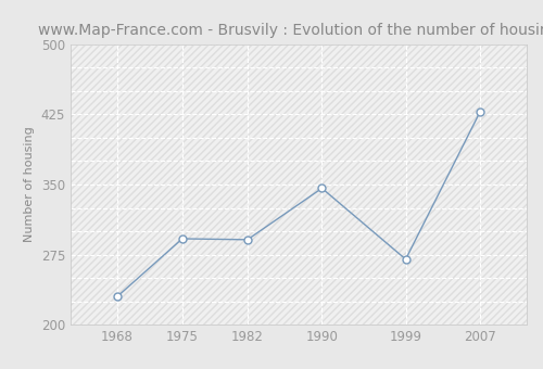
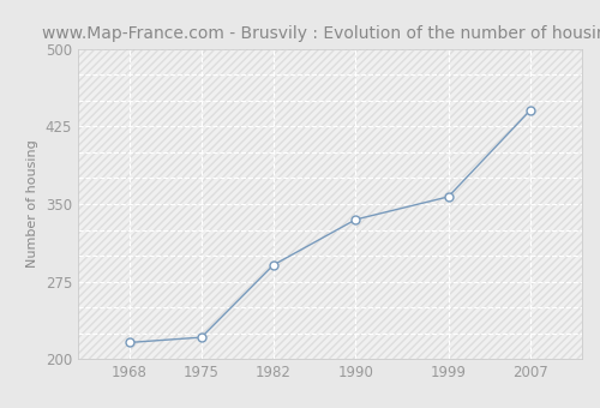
1968: 230 -> 216
1975: 292 -> 221
1990: 346 -> 335
1999: 270 -> 357
2007: 428 -> 441
